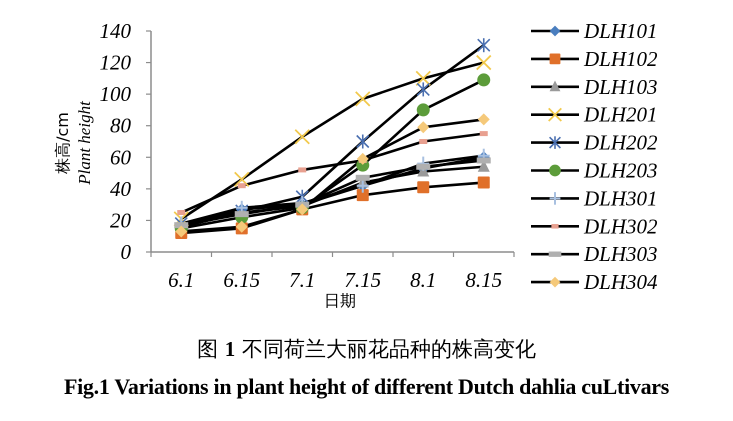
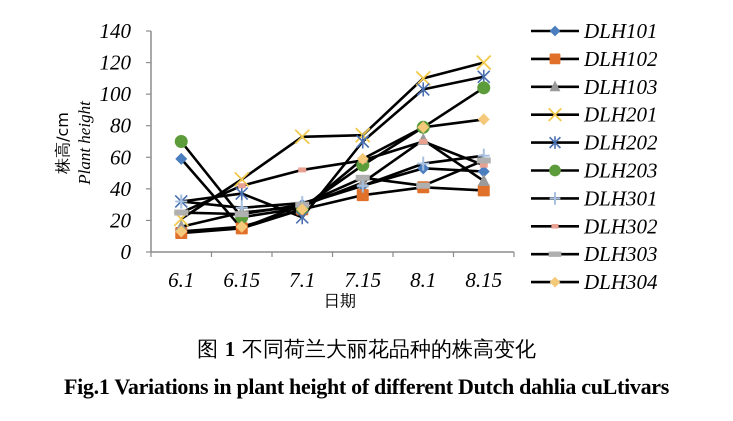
DLH101/6.1: 17 -> 59
DLH202/6.1: 18 -> 32
DLH203/6.1: 15 -> 70
DLH301/6.1: 18 -> 32
DLH303/6.1: 17 -> 25
DLH101/6.15: 27 -> 15
DLH202/6.15: 26 -> 37
DLH202/7.1: 35 -> 22
DLH201/7.15: 97 -> 74
DLH103/8.1: 51 -> 71
DLH203/8.1: 90 -> 79
DLH303/8.1: 54 -> 42
DLH101/8.15: 60 -> 51
DLH102/8.15: 44 -> 39
DLH103/8.15: 54 -> 45
DLH202/8.15: 131 -> 111
DLH203/8.15: 109 -> 104
DLH302/8.15: 75 -> 55
